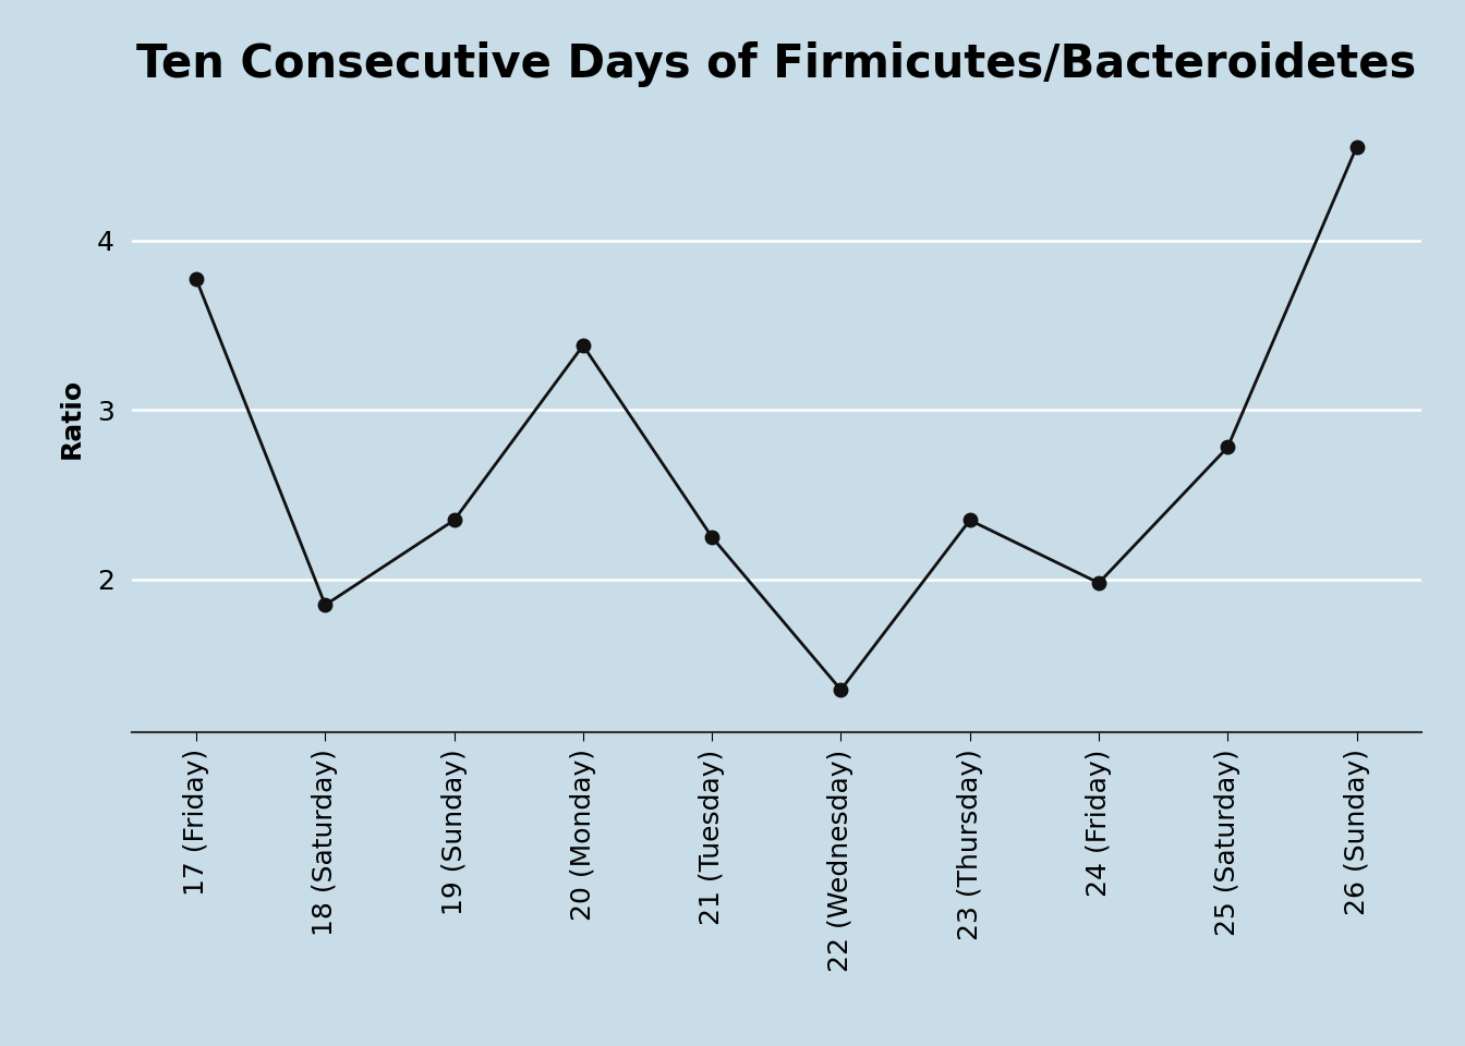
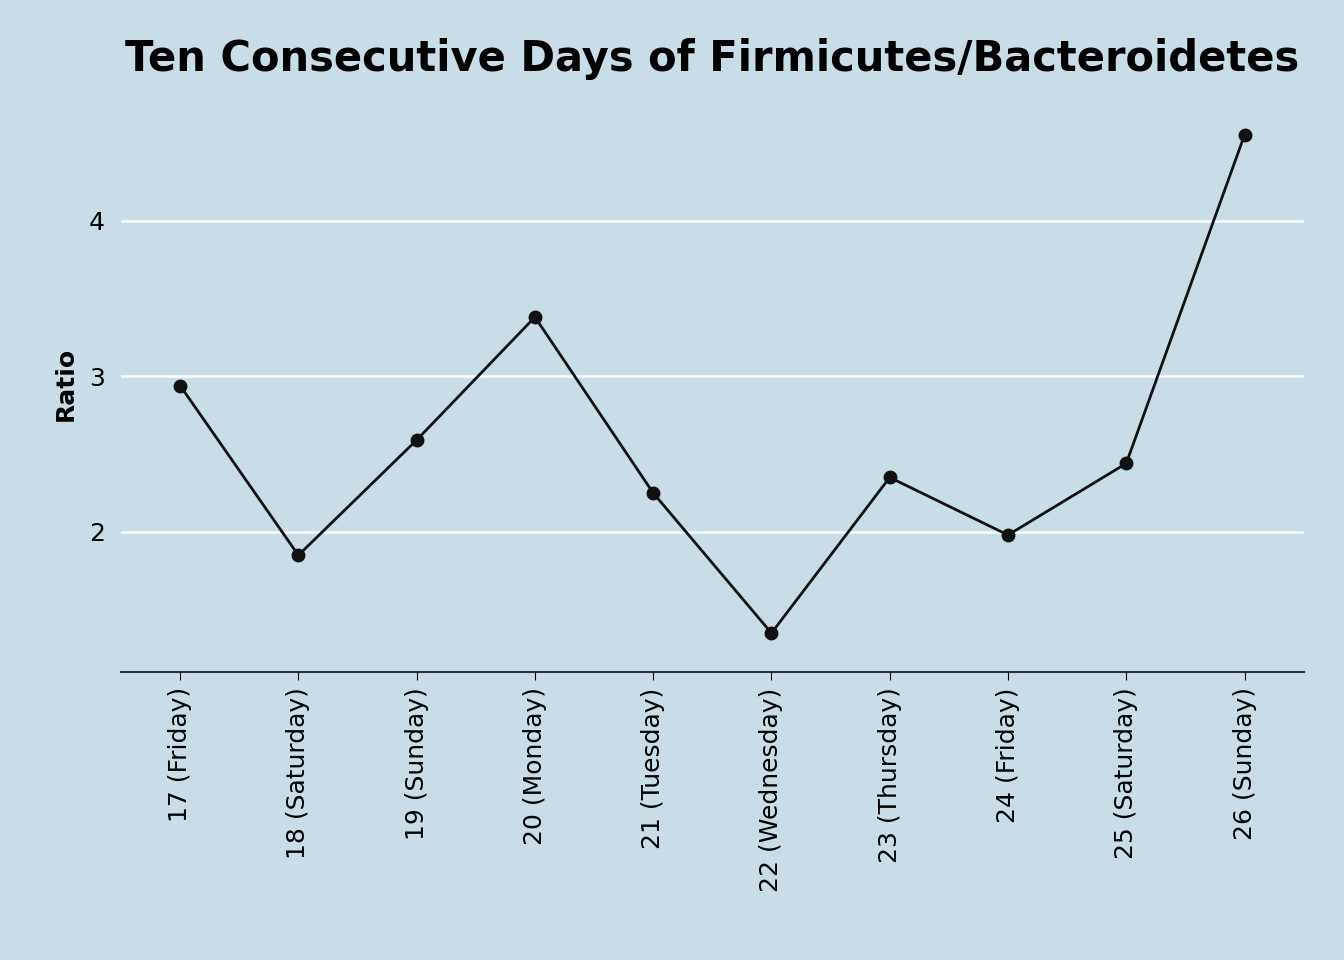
17 (Friday): 3.77 -> 2.94
19 (Sunday): 2.35 -> 2.59
25 (Saturday): 2.78 -> 2.44
